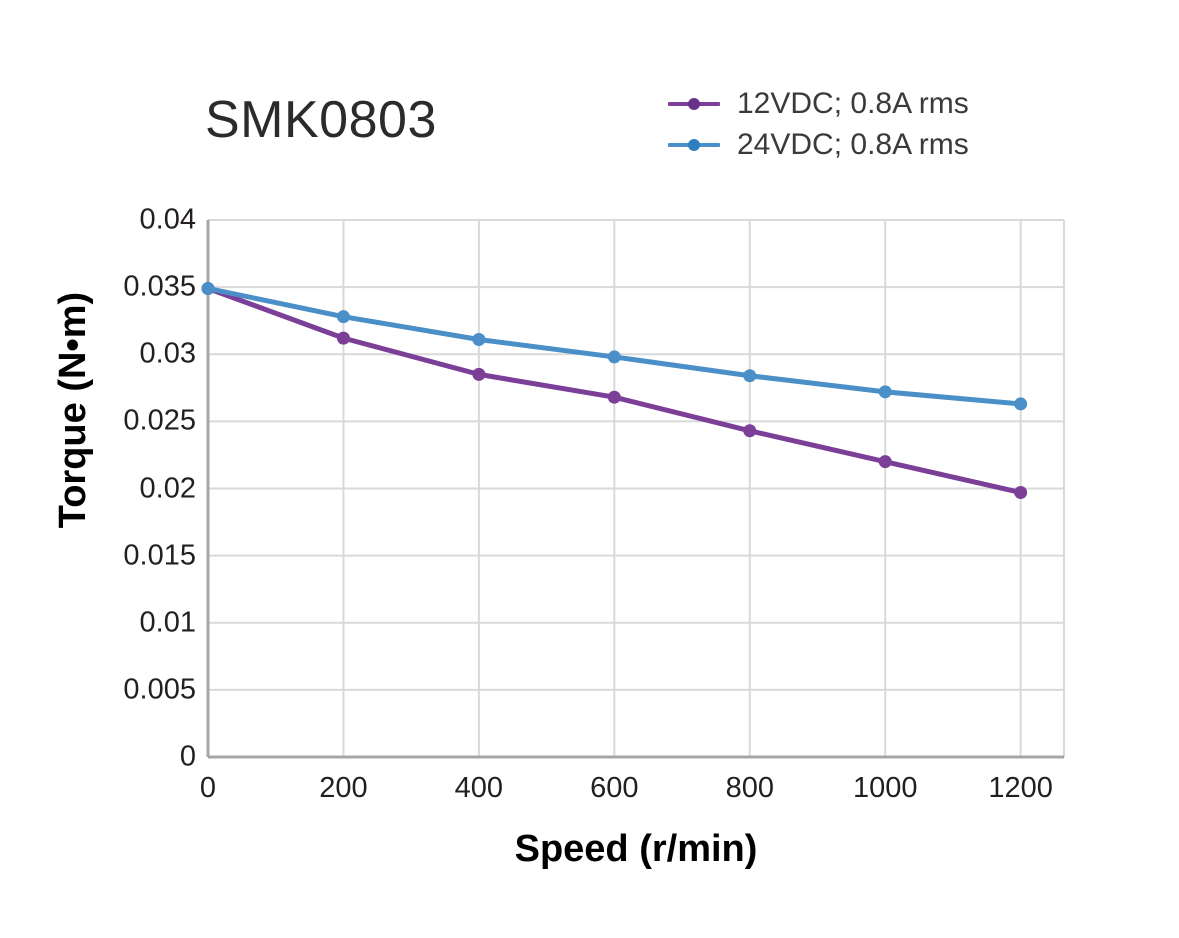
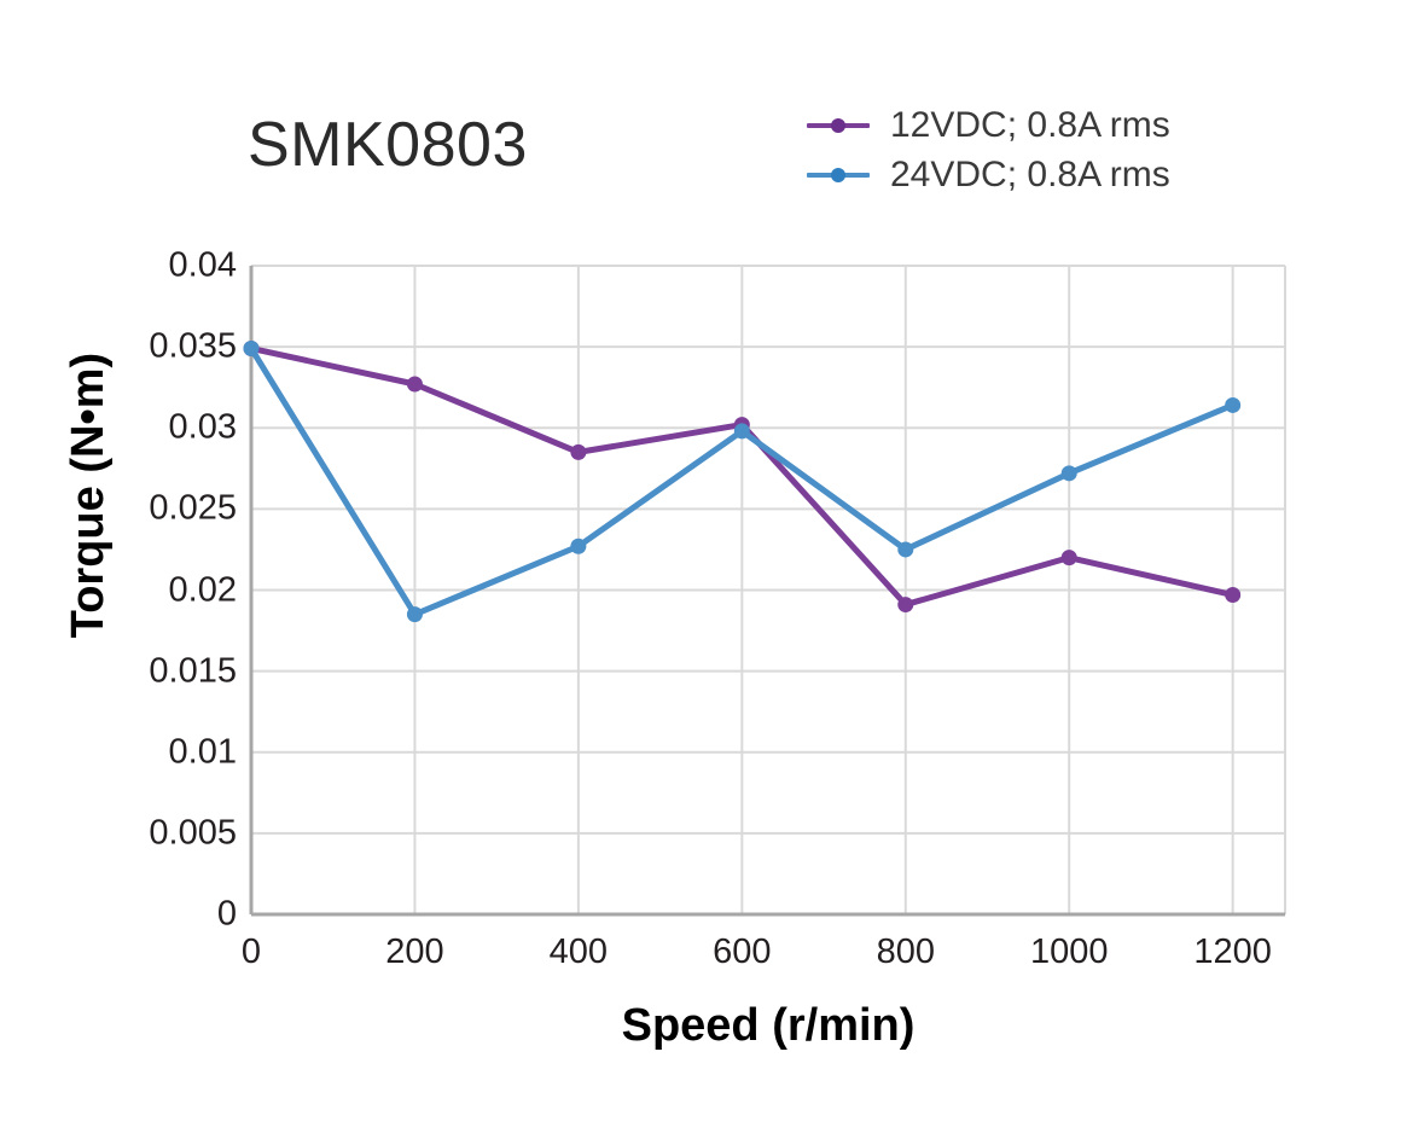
12VDC; 0.8A rms/200: 0.0312 -> 0.0327
24VDC; 0.8A rms/200: 0.0328 -> 0.0185
24VDC; 0.8A rms/400: 0.0311 -> 0.0227
12VDC; 0.8A rms/600: 0.0268 -> 0.0302
12VDC; 0.8A rms/800: 0.0243 -> 0.0191
24VDC; 0.8A rms/800: 0.0284 -> 0.0225
24VDC; 0.8A rms/1200: 0.0263 -> 0.0314
